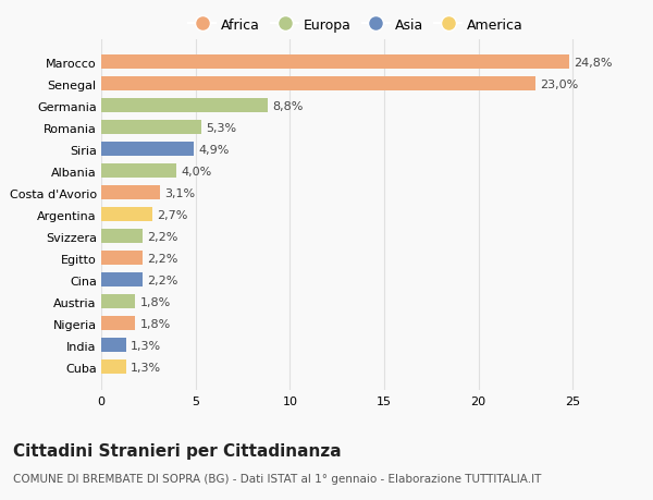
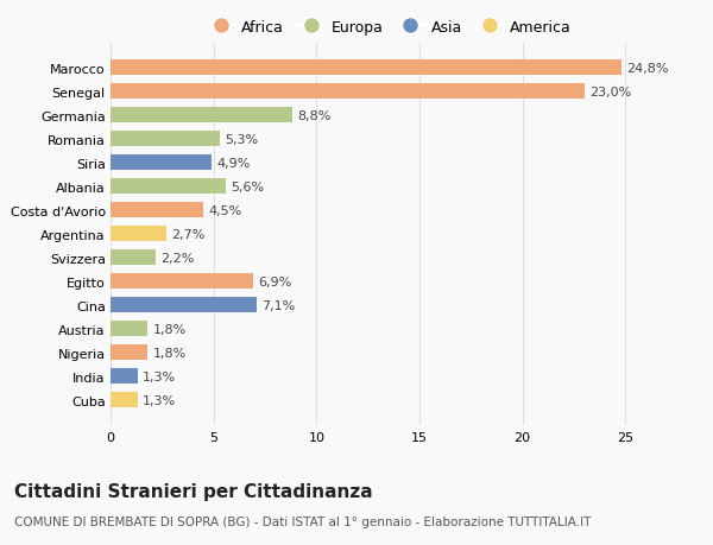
Albania: 4,0% -> 5,6%
Costa d'Avorio: 3,1% -> 4,5%
Egitto: 2,2% -> 6,9%
Cina: 2,2% -> 7,1%
